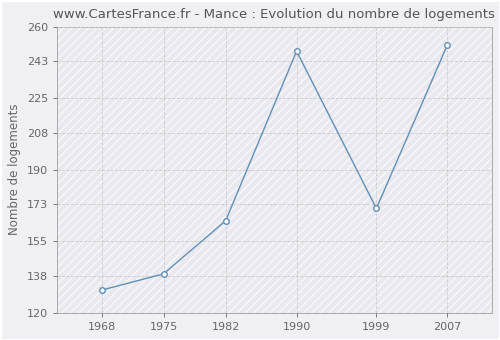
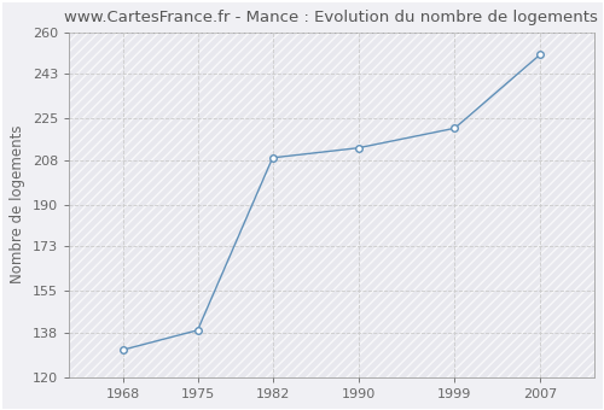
1982: 165 -> 209
1990: 248 -> 213
1999: 171 -> 221
